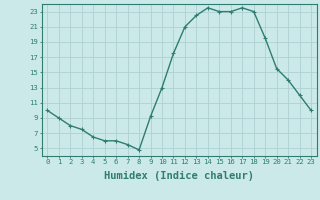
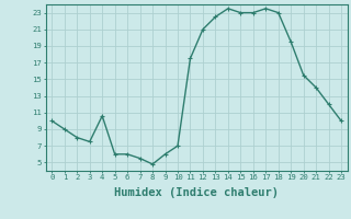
4: 6.5 -> 10.6
9: 9.2 -> 6.0
10: 13.0 -> 7.0
